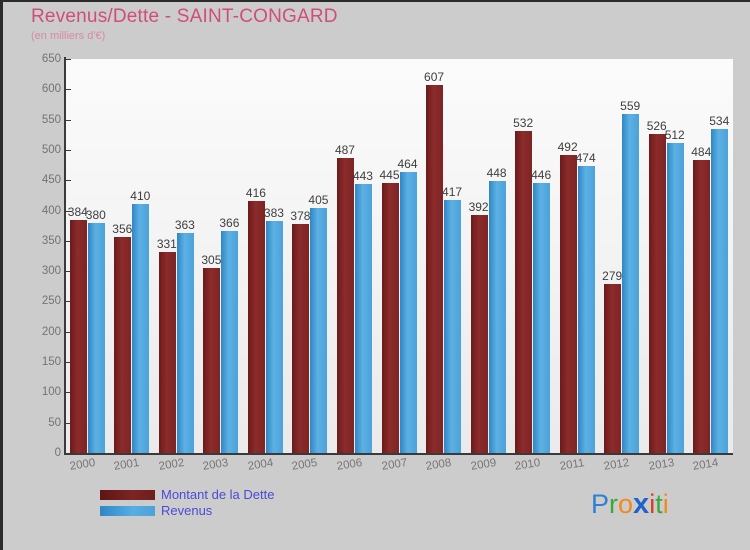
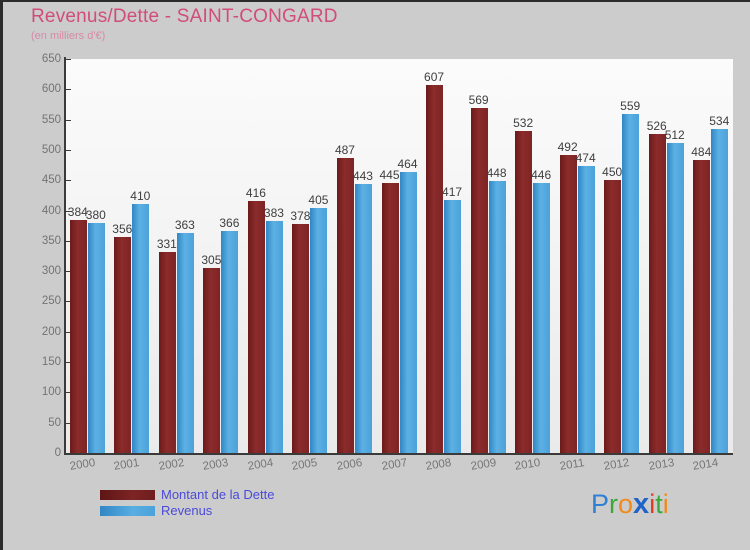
Montant de la Dette/2009: 392 -> 569
Montant de la Dette/2012: 279 -> 450
